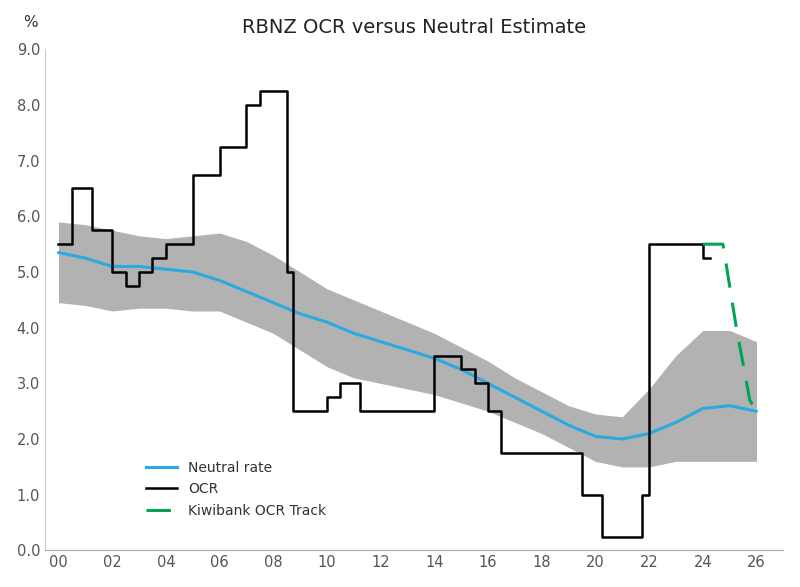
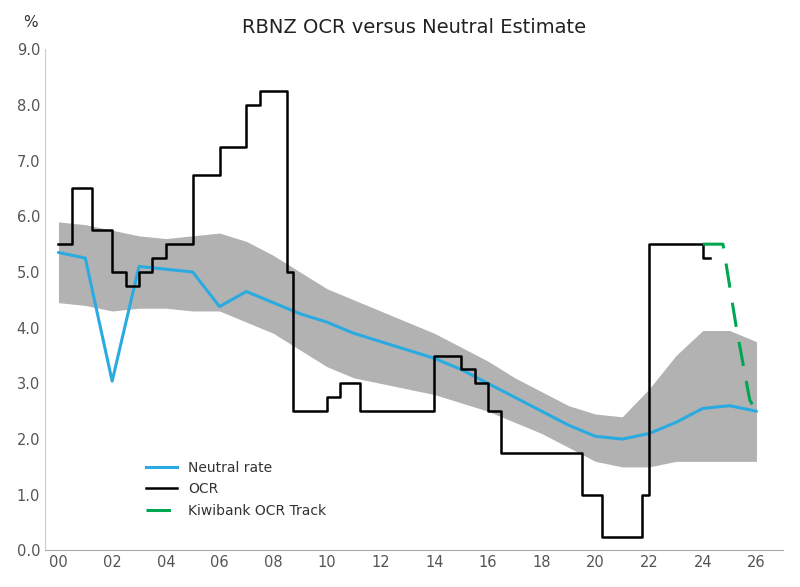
Neutral rate/02: 5.10 -> 3.04
Neutral rate/06: 4.85 -> 4.38
